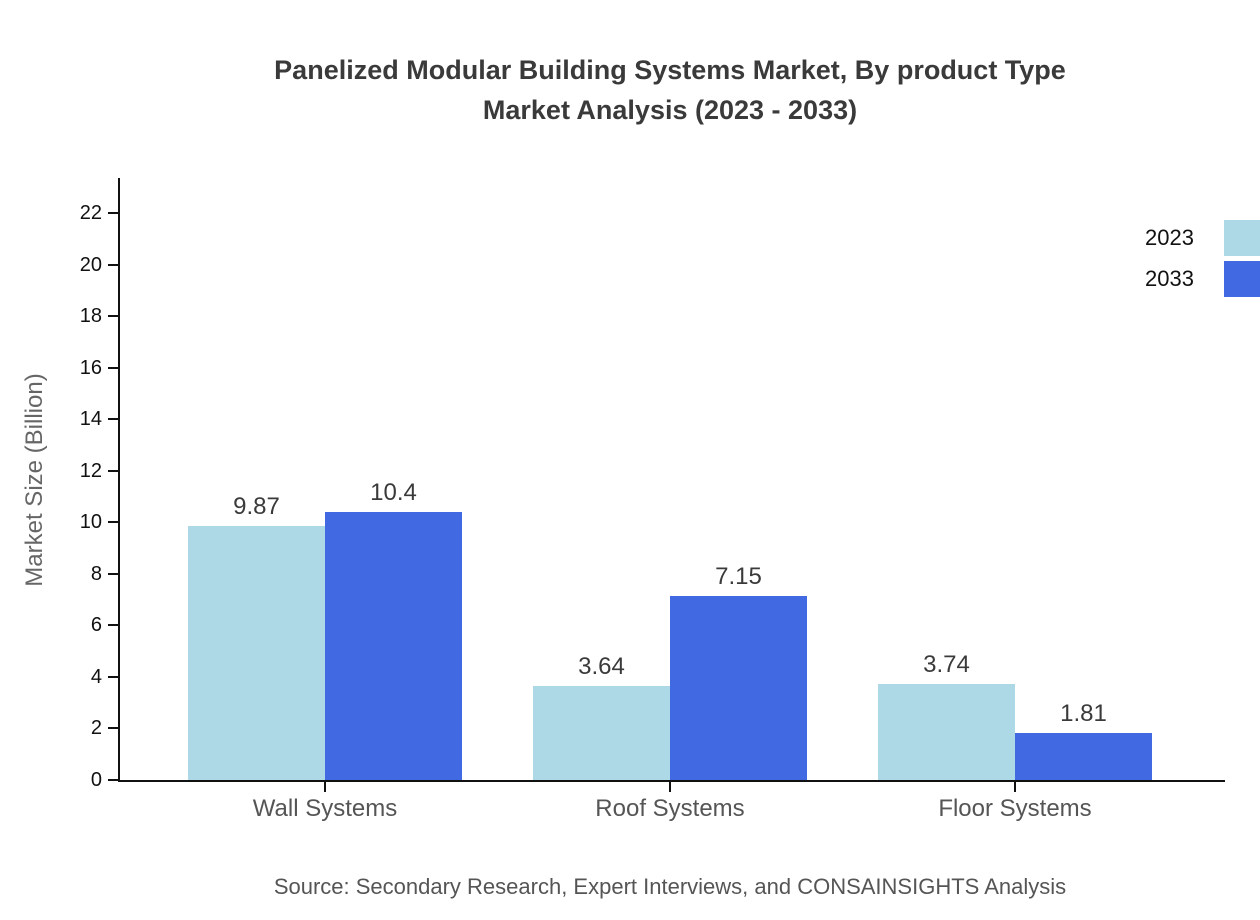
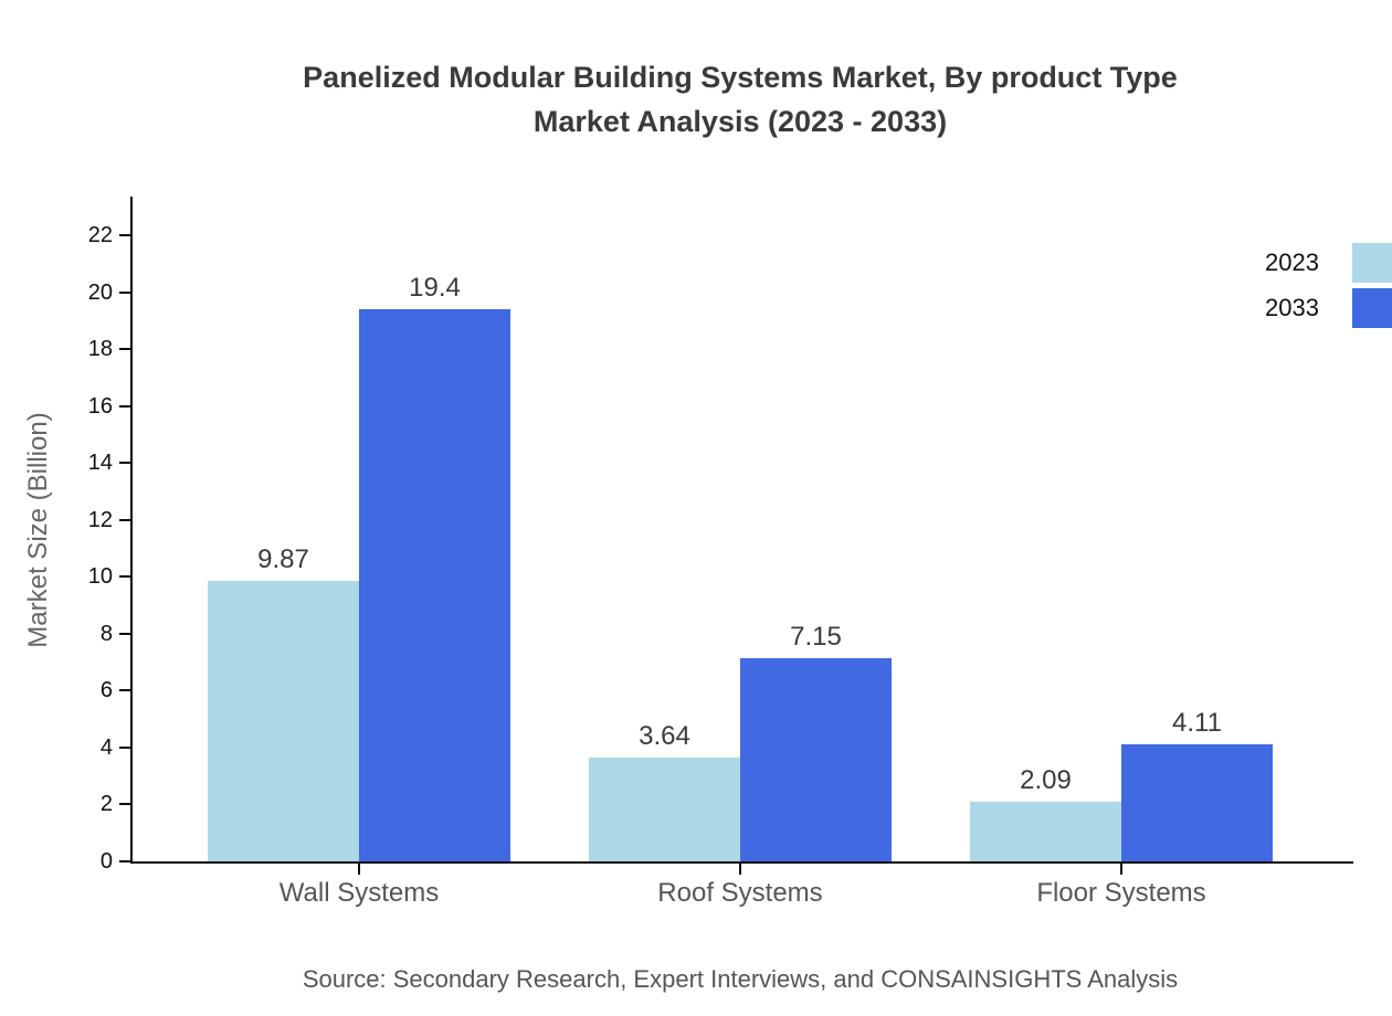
2033/Wall Systems: 10.4 -> 19.4
2023/Floor Systems: 3.74 -> 2.09
2033/Floor Systems: 1.81 -> 4.11
